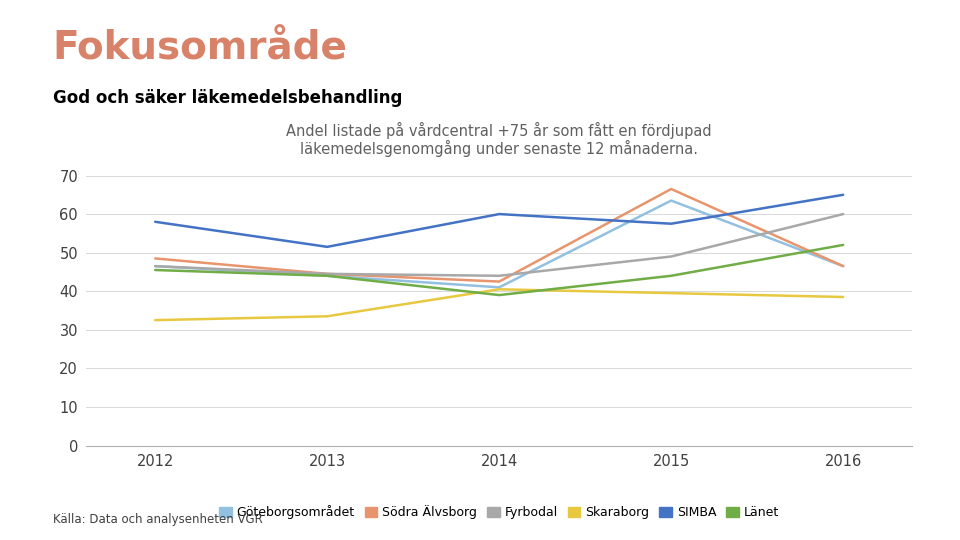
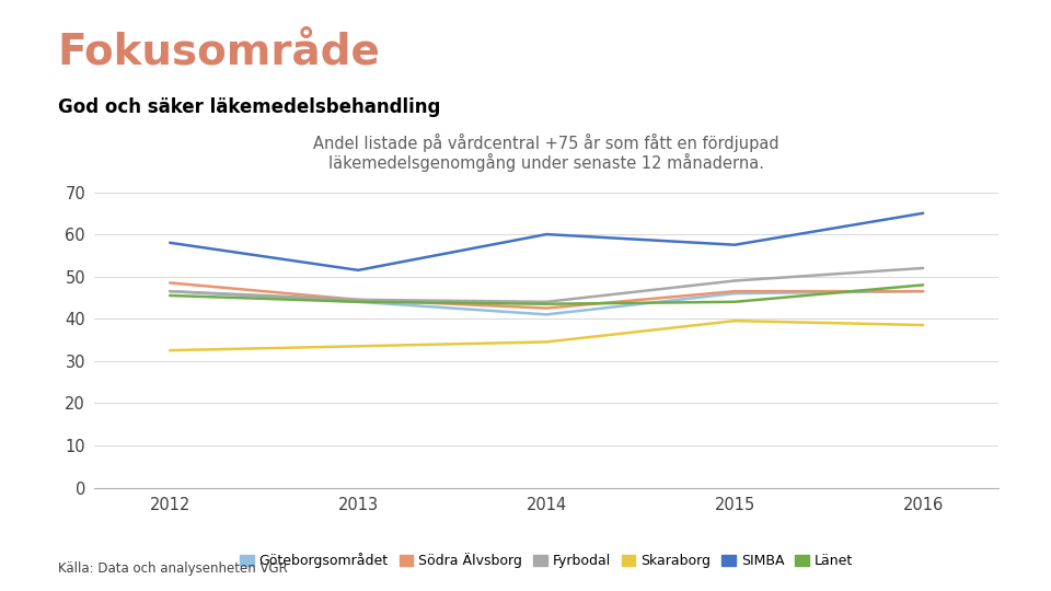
Skaraborg/2014: 40.5 -> 34.5
Länet/2014: 39.0 -> 43.5
Göteborgsområdet/2015: 63.5 -> 46.0
Södra Älvsborg/2015: 66.5 -> 46.5
Fyrbodal/2016: 60.0 -> 52.0
Länet/2016: 52.0 -> 48.0
